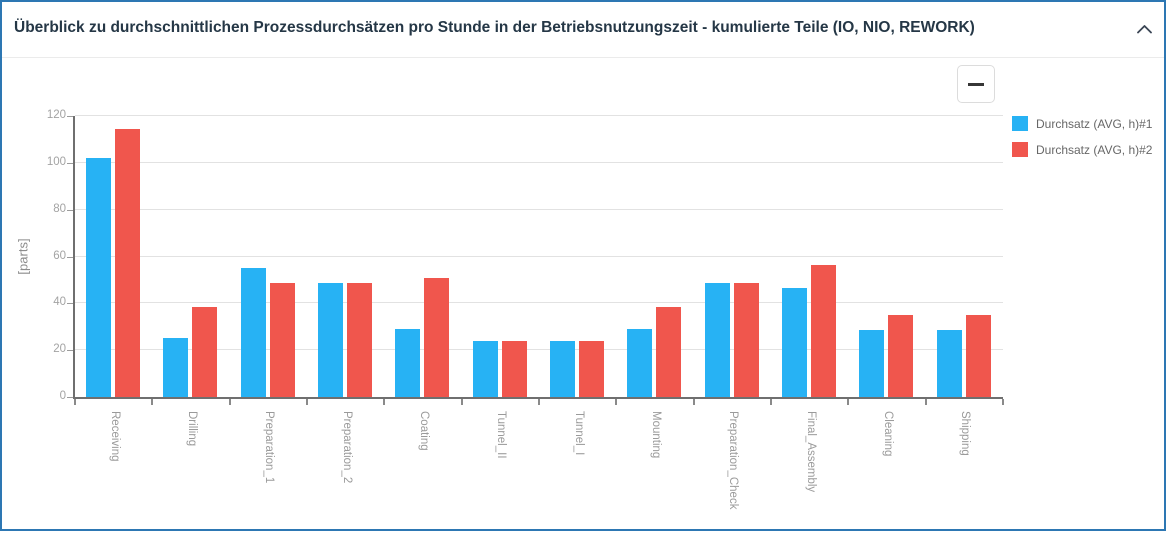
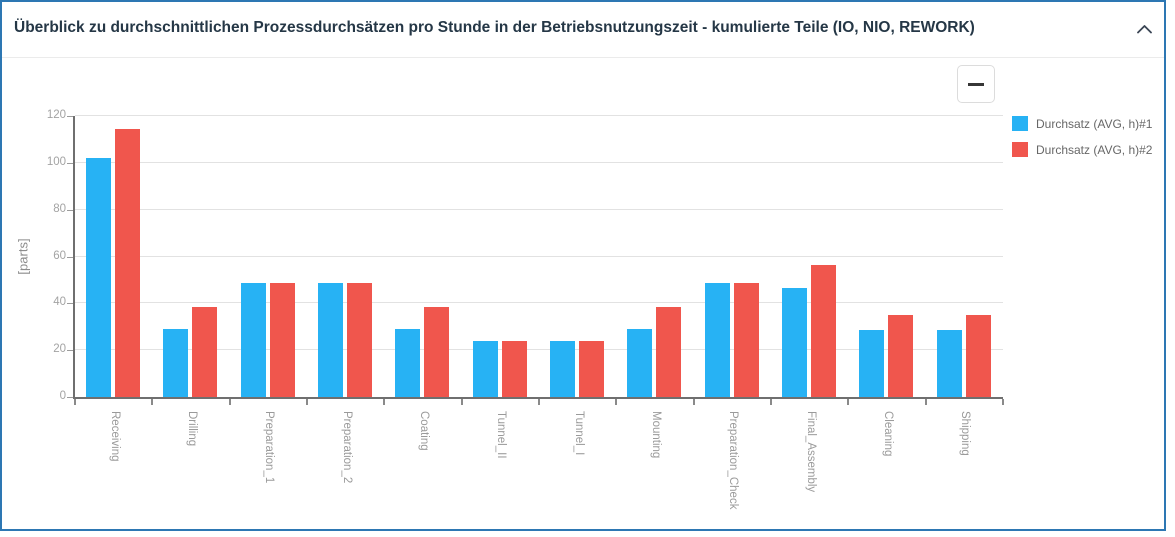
Durchsatz (AVG, h)#1/Drilling: 25 -> 29
Durchsatz (AVG, h)#1/Preparation_1: 55 -> 48
Durchsatz (AVG, h)#2/Coating: 51 -> 38
